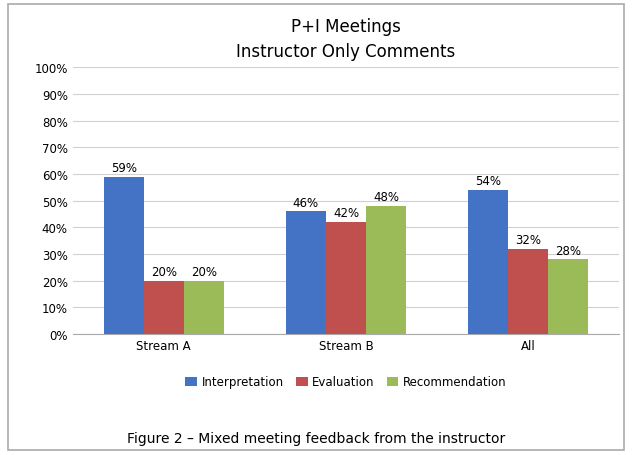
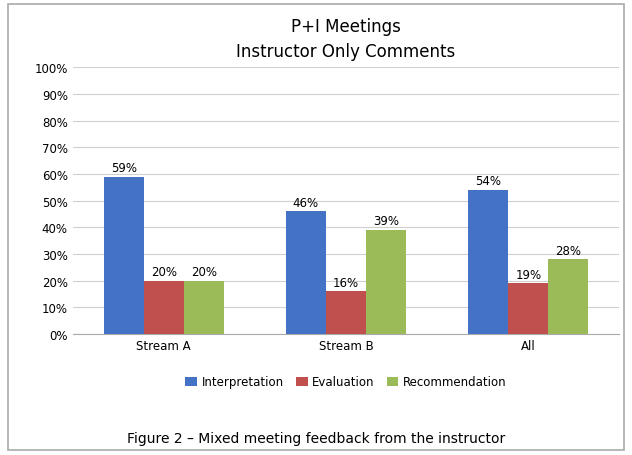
Evaluation/Stream B: 42% -> 16%
Recommendation/Stream B: 48% -> 39%
Evaluation/All: 32% -> 19%
